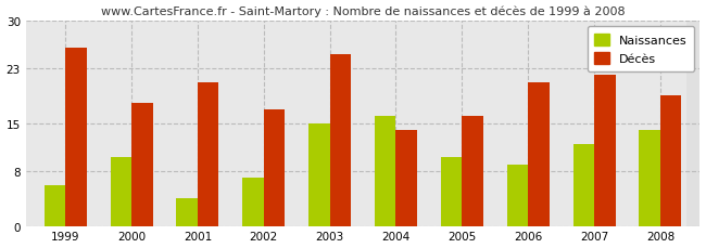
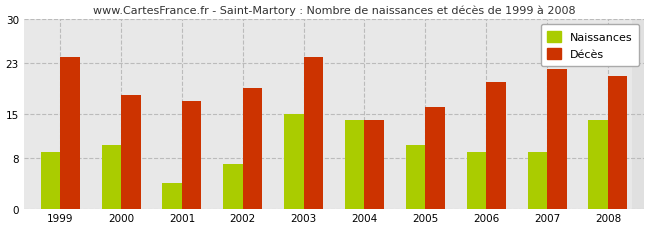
Naissances/1999: 6 -> 9
Décès/1999: 26 -> 24
Décès/2001: 21 -> 17
Décès/2002: 17 -> 19
Décès/2003: 25 -> 24
Naissances/2004: 16 -> 14
Décès/2006: 21 -> 20
Naissances/2007: 12 -> 9
Décès/2008: 19 -> 21
